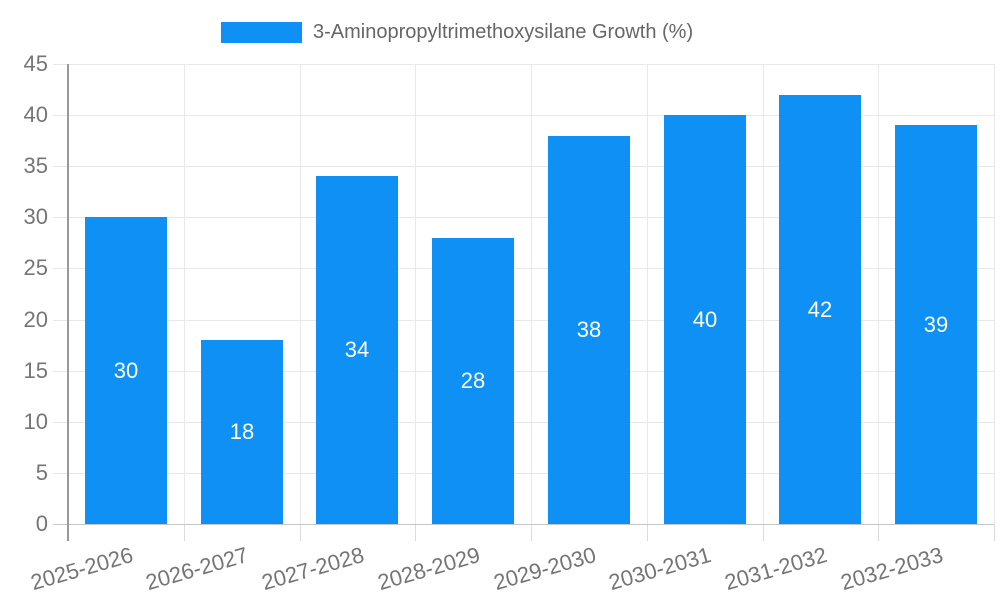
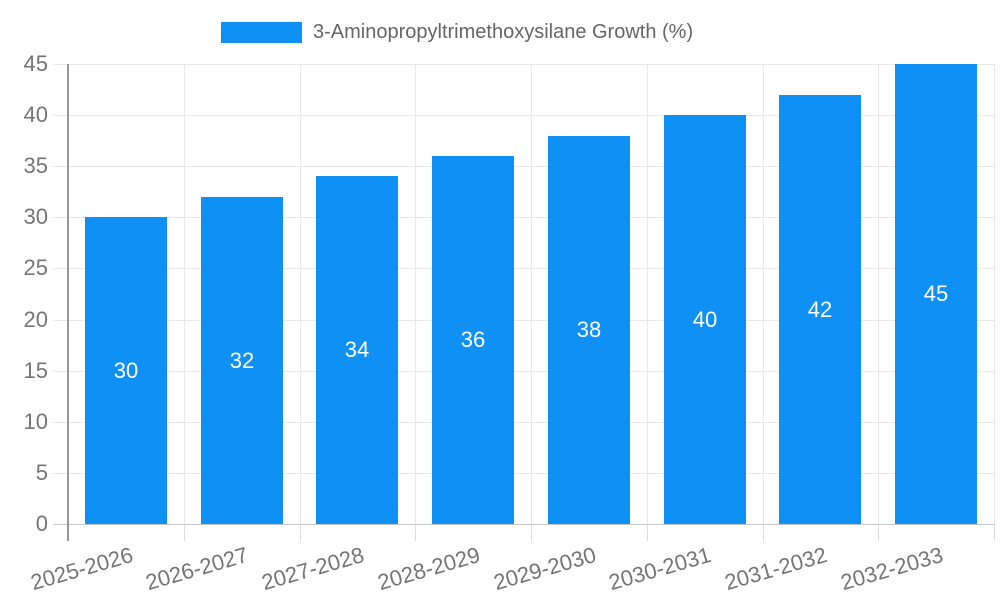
2026-2027: 18 -> 32
2028-2029: 28 -> 36
2032-2033: 39 -> 45
